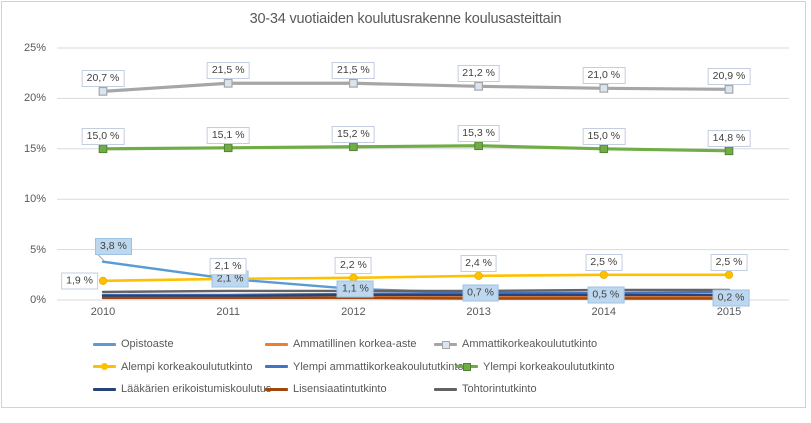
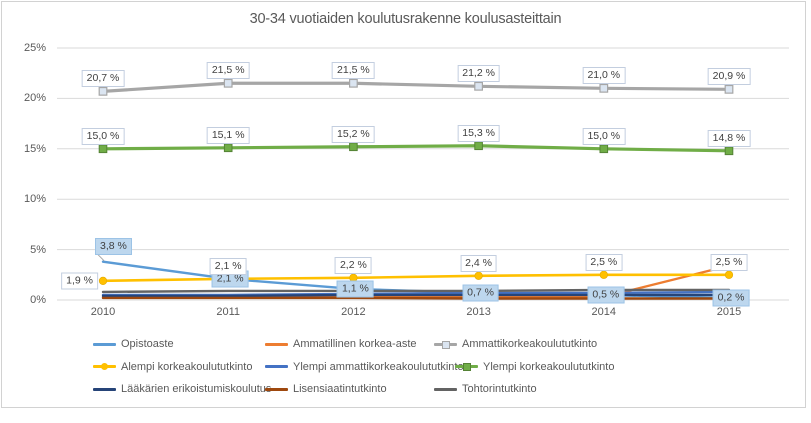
Ammatillinen korkea-aste/2015: 0.3% -> 3.4%
